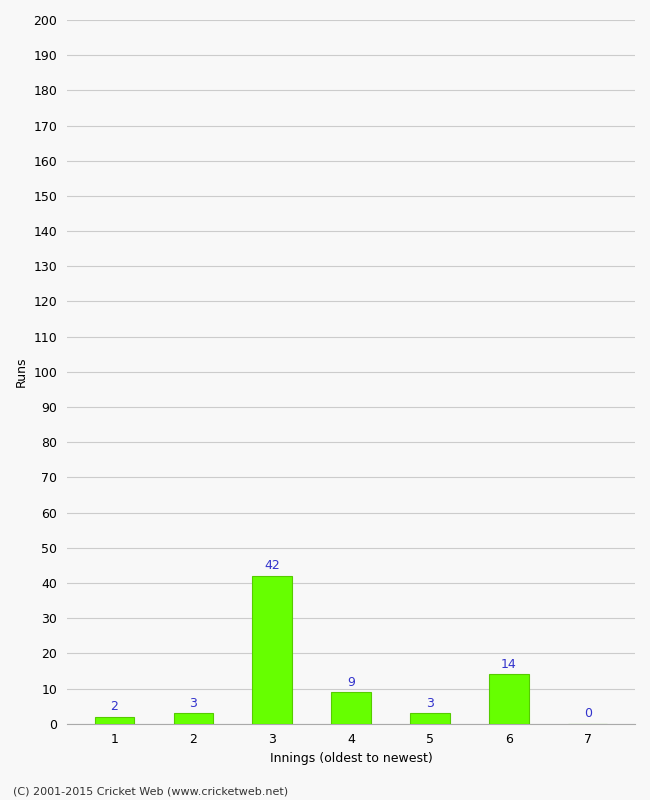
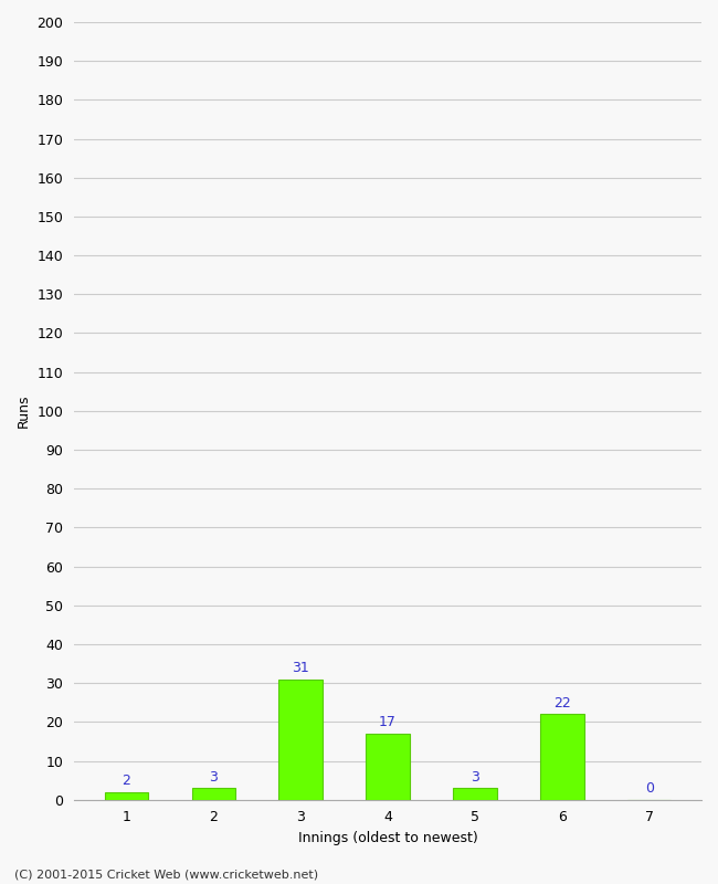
3: 42 -> 31
4: 9 -> 17
6: 14 -> 22
